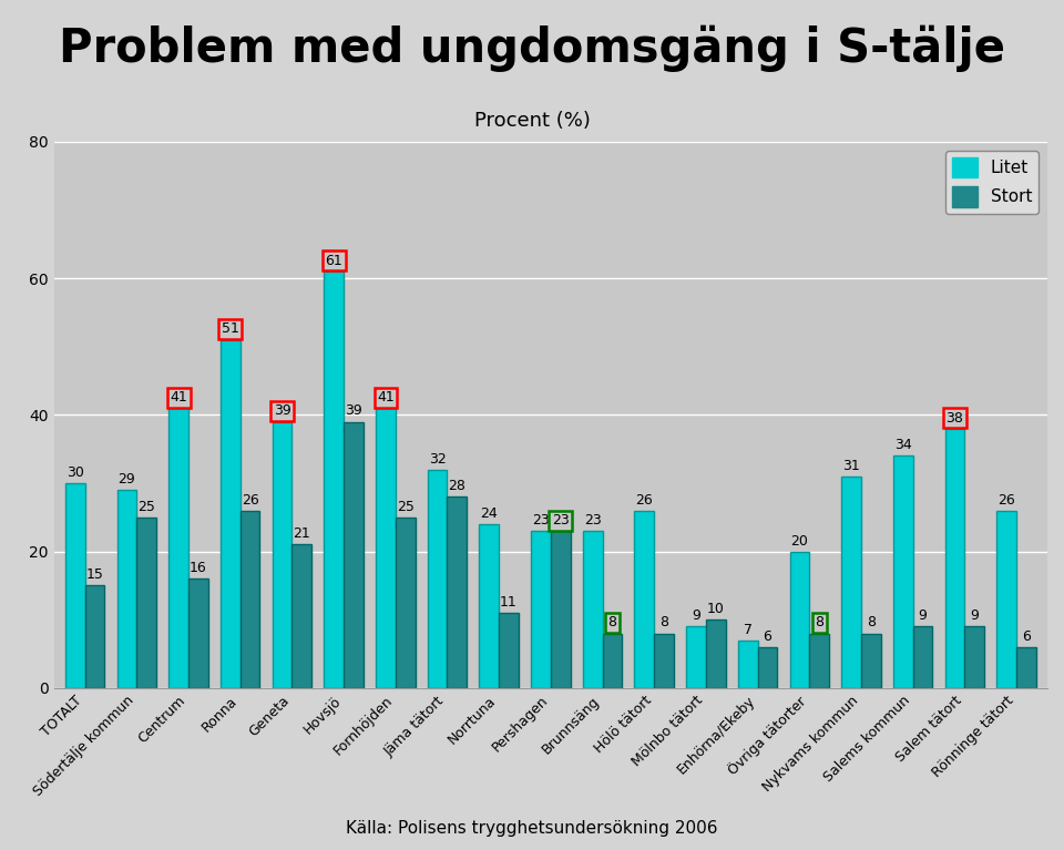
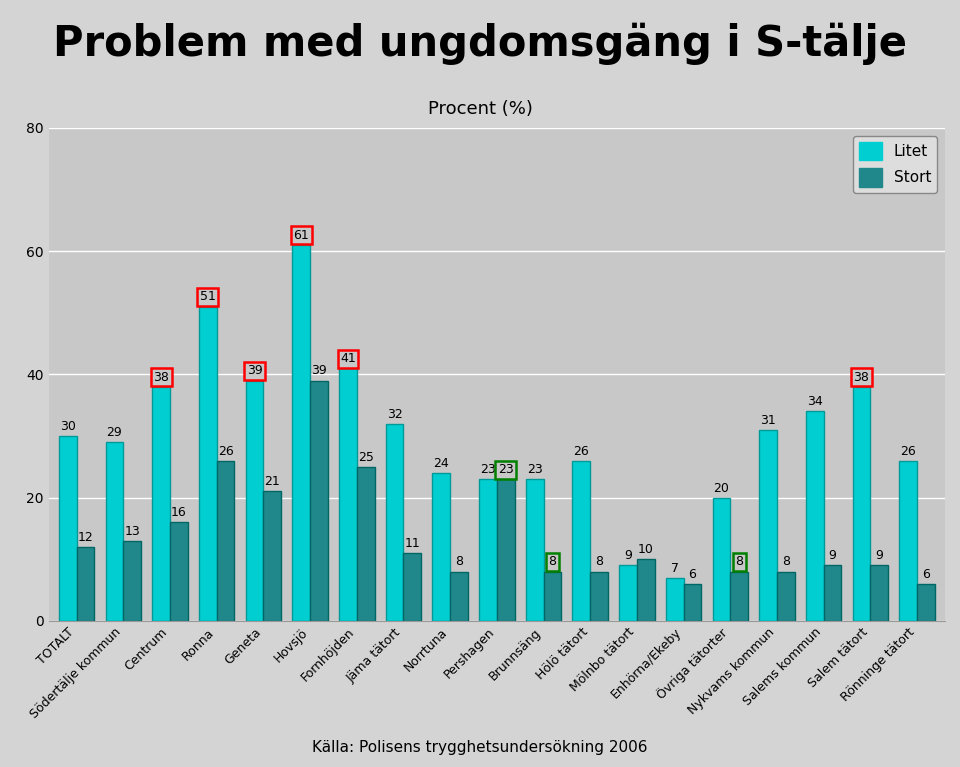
Stort/TOTALT: 15 -> 12
Stort/Södertälje kommun: 25 -> 13
Litet/Centrum: 41 -> 38
Stort/Jäma tätort: 28 -> 11
Stort/Norrtuna: 11 -> 8
